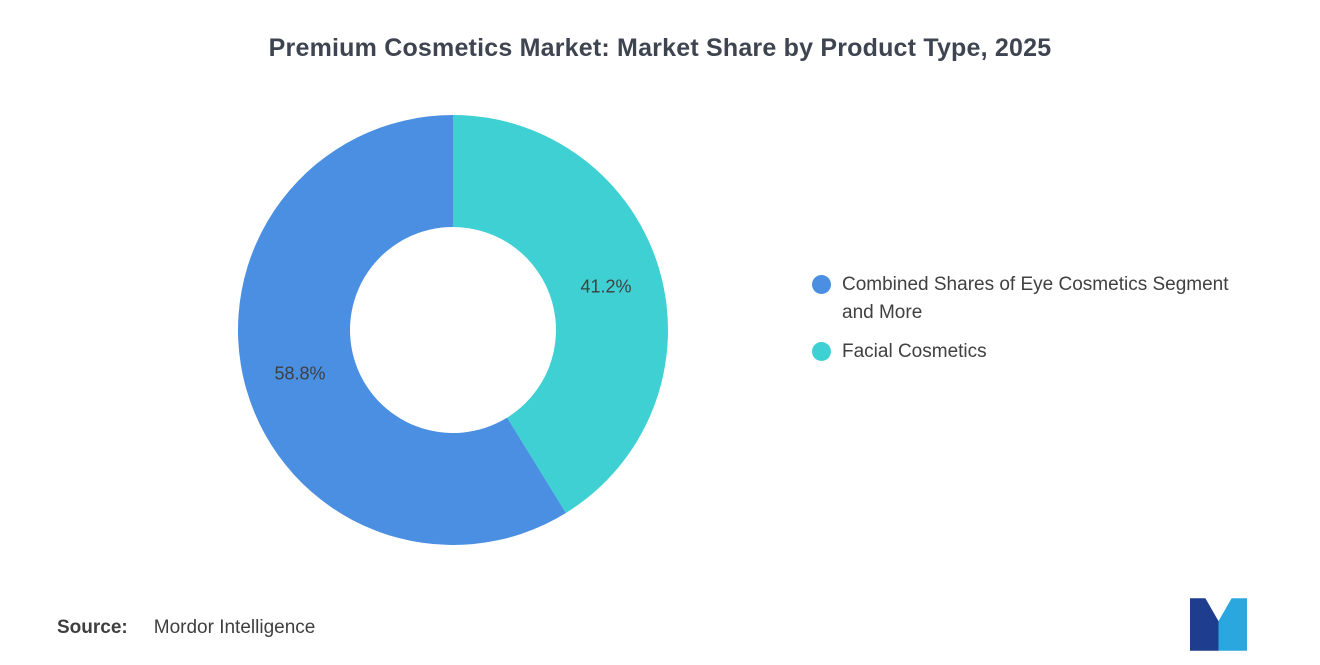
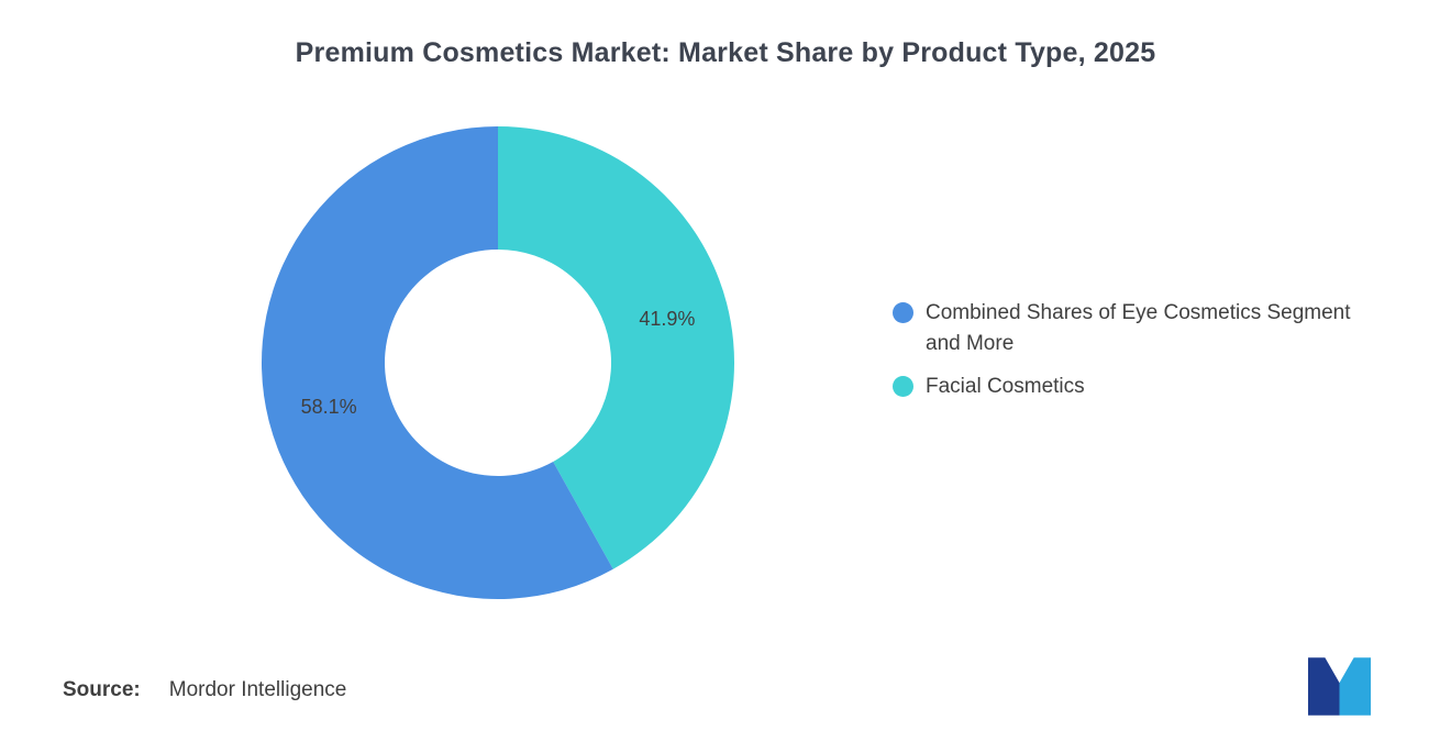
Facial Cosmetics: 41.2% -> 41.9%
Combined Shares of Eye Cosmetics Segment and More: 58.8% -> 58.1%
